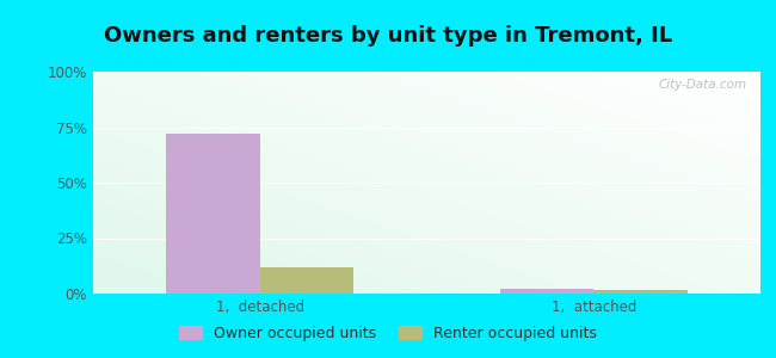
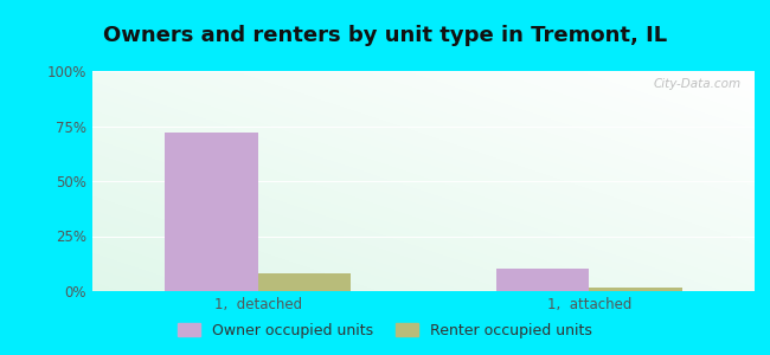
Renter occupied units/1, detached: 12% -> 8%
Owner occupied units/1, attached: 2% -> 10%
